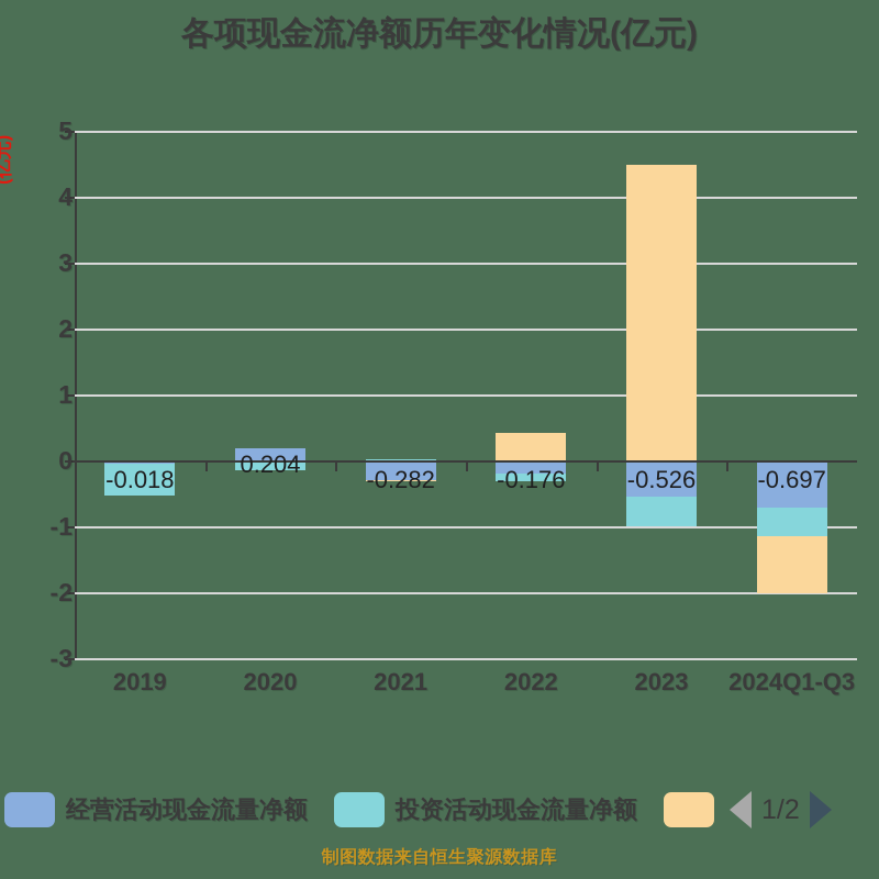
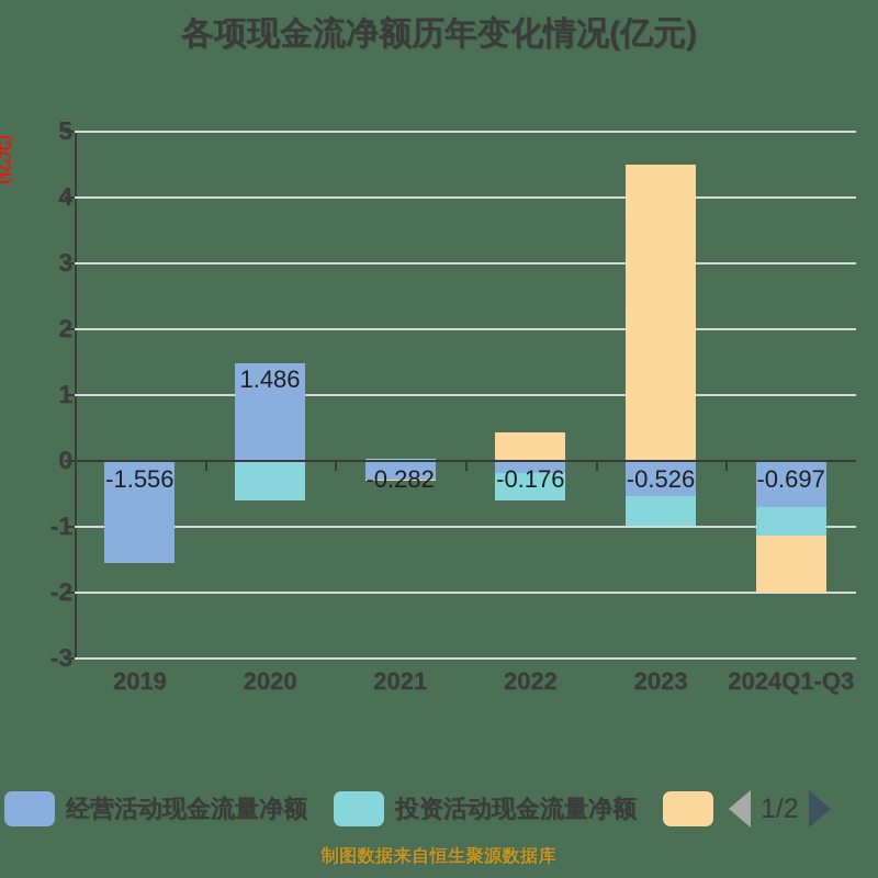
经营活动现金流量净额/2019: -0.018 -> -1.556
经营活动现金流量净额/2020: 0.204 -> 1.486
投资活动现金流量净额/2020: -0.1 -> -0.6
投资活动现金流量净额/2022: -0.3 -> -0.6
